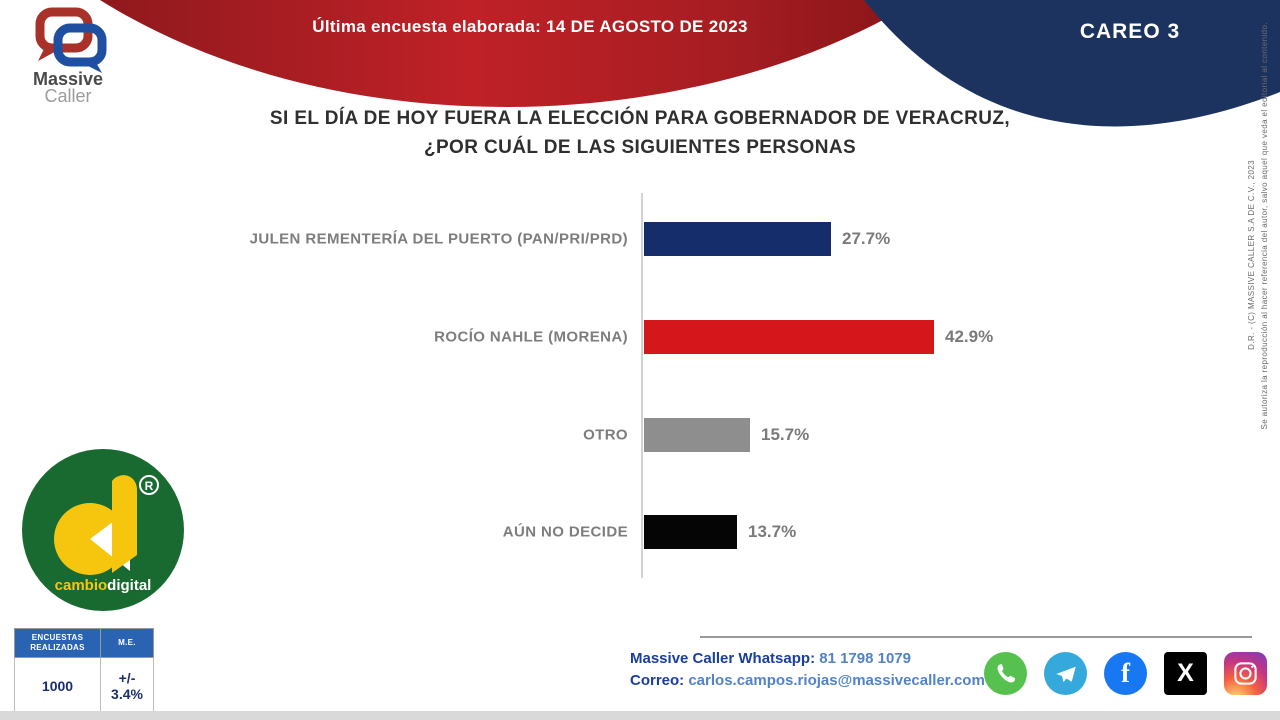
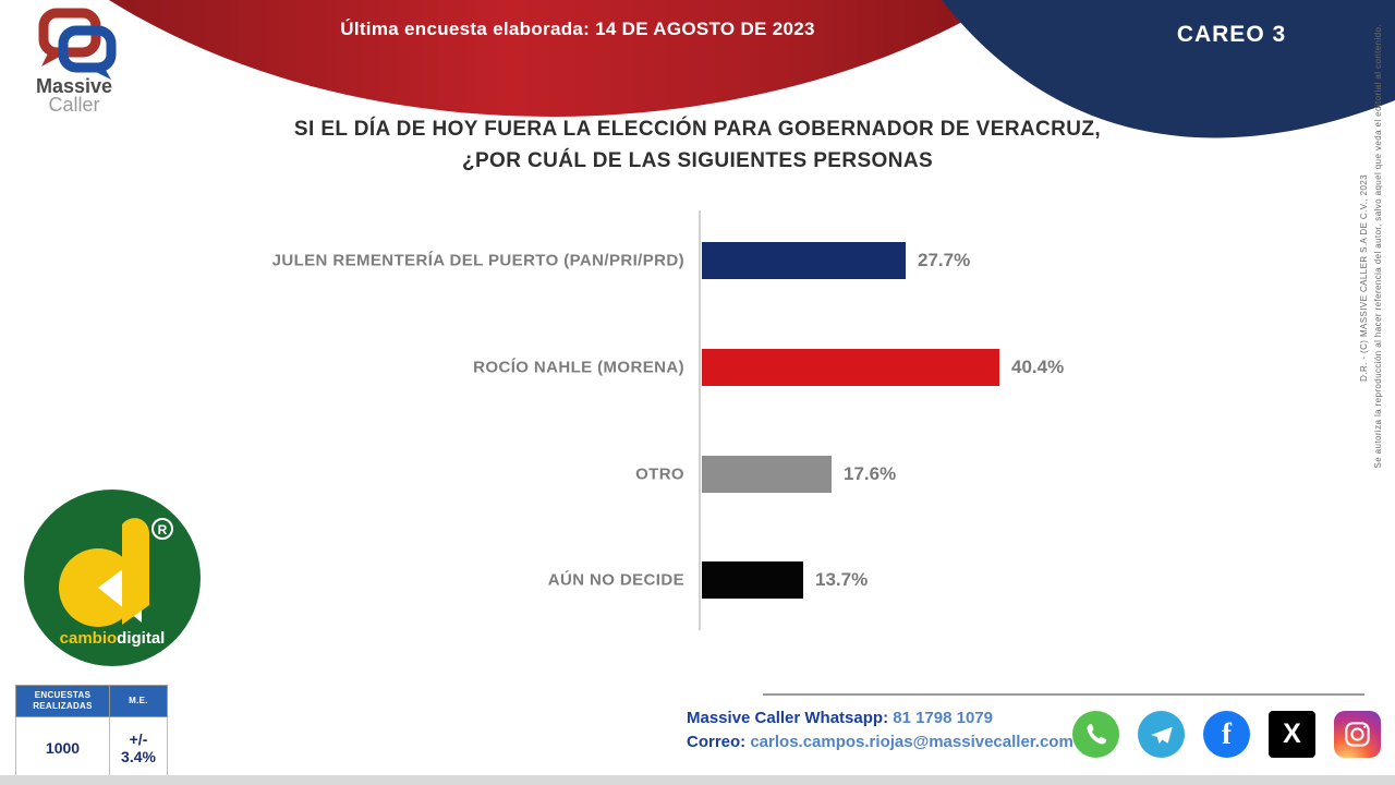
ROCÍO NAHLE (MORENA): 42.9% -> 40.4%
OTRO: 15.7% -> 17.6%
